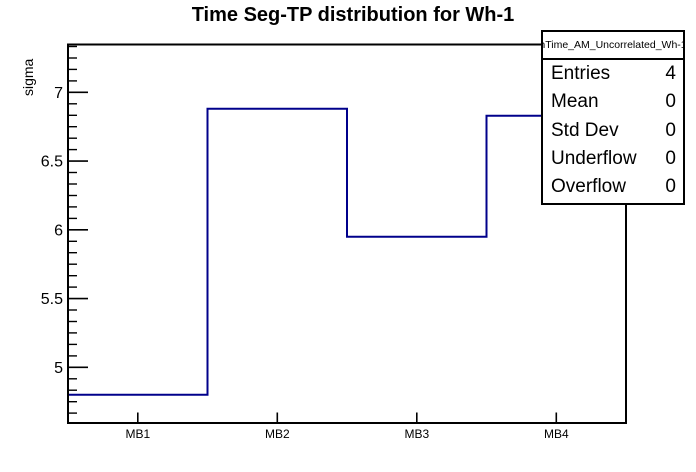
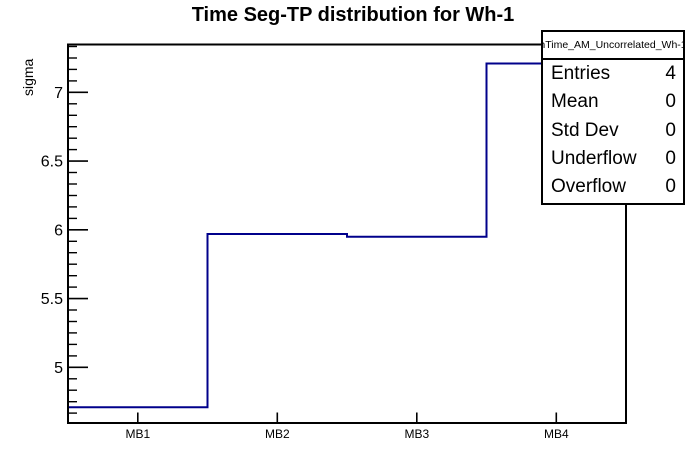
MB1: 4.80 -> 4.71
MB2: 6.88 -> 5.97
MB4: 6.83 -> 7.21
